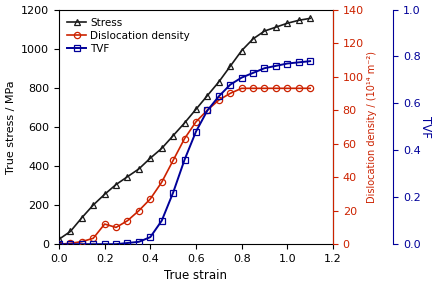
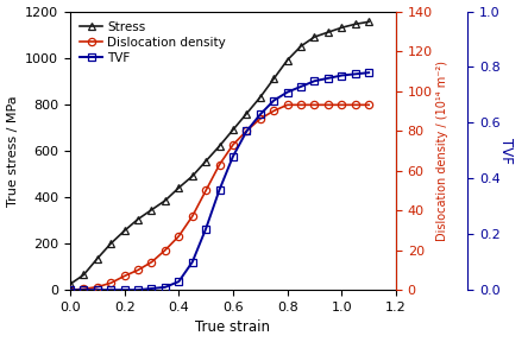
Dislocation density/0.2: 12 -> 7
